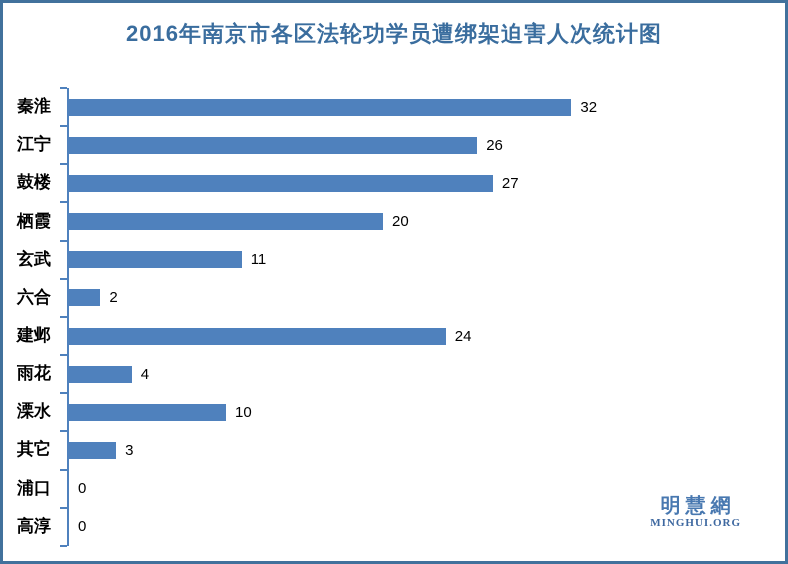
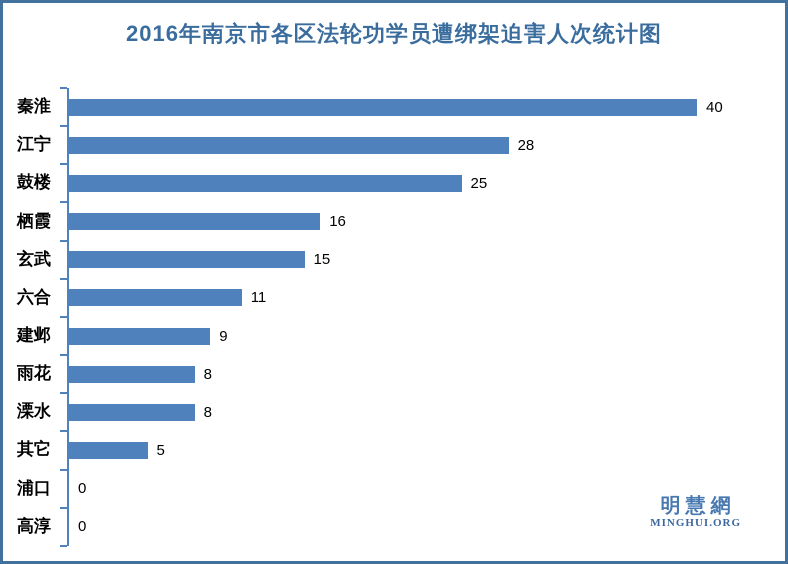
秦淮: 32 -> 40
江宁: 26 -> 28
鼓楼: 27 -> 25
栖霞: 20 -> 16
玄武: 11 -> 15
六合: 2 -> 11
建邺: 24 -> 9
雨花: 4 -> 8
溧水: 10 -> 8
其它: 3 -> 5
